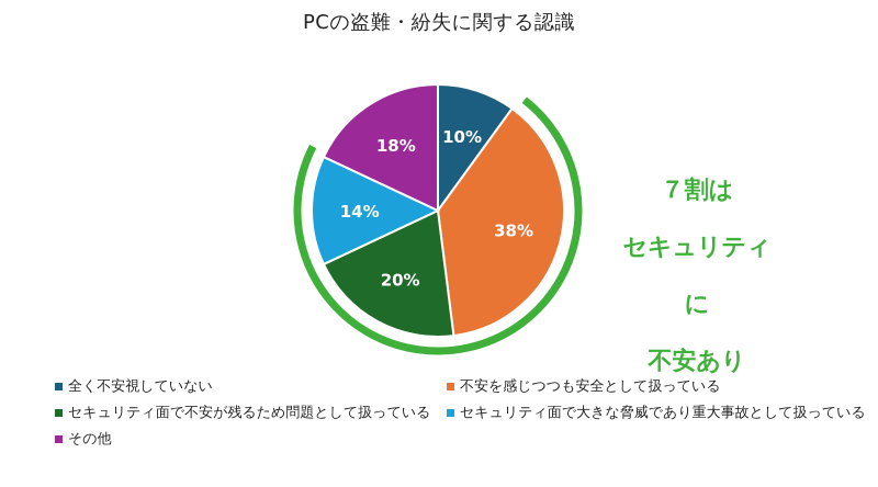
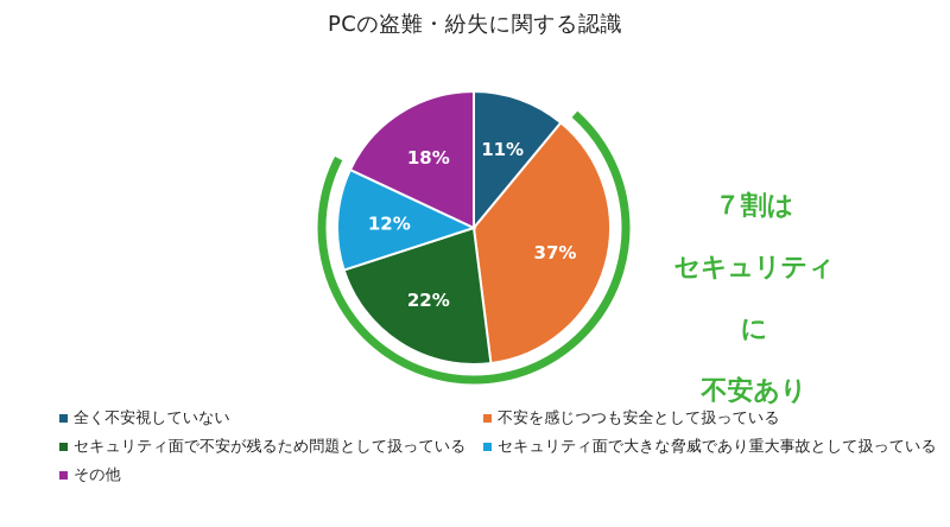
全く不安視していない: 10% -> 11%
不安を感じつつも安全として扱っている: 38% -> 37%
セキュリティ面で不安が残るため問題として扱っている: 20% -> 22%
セキュリティ面で大きな脅威であり重大事故として扱っている: 14% -> 12%
